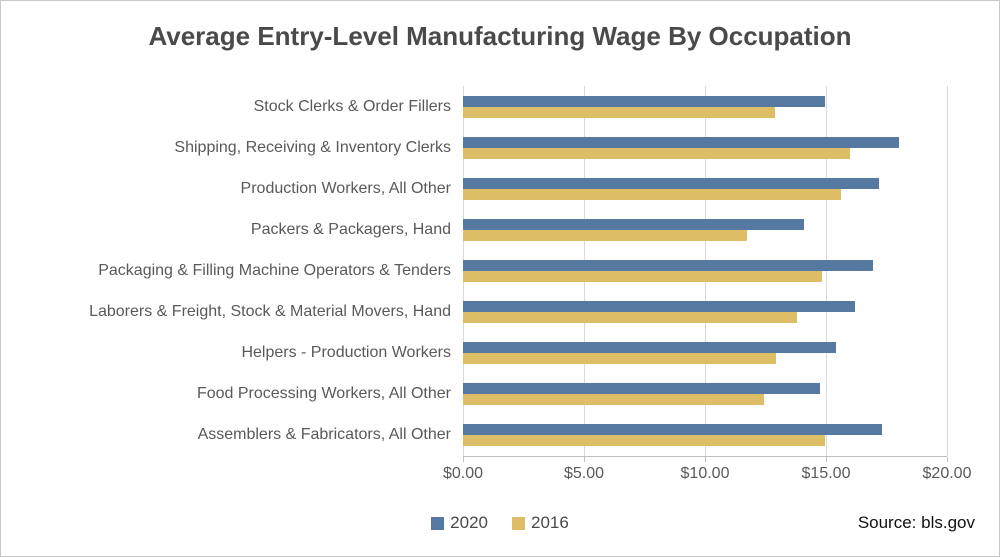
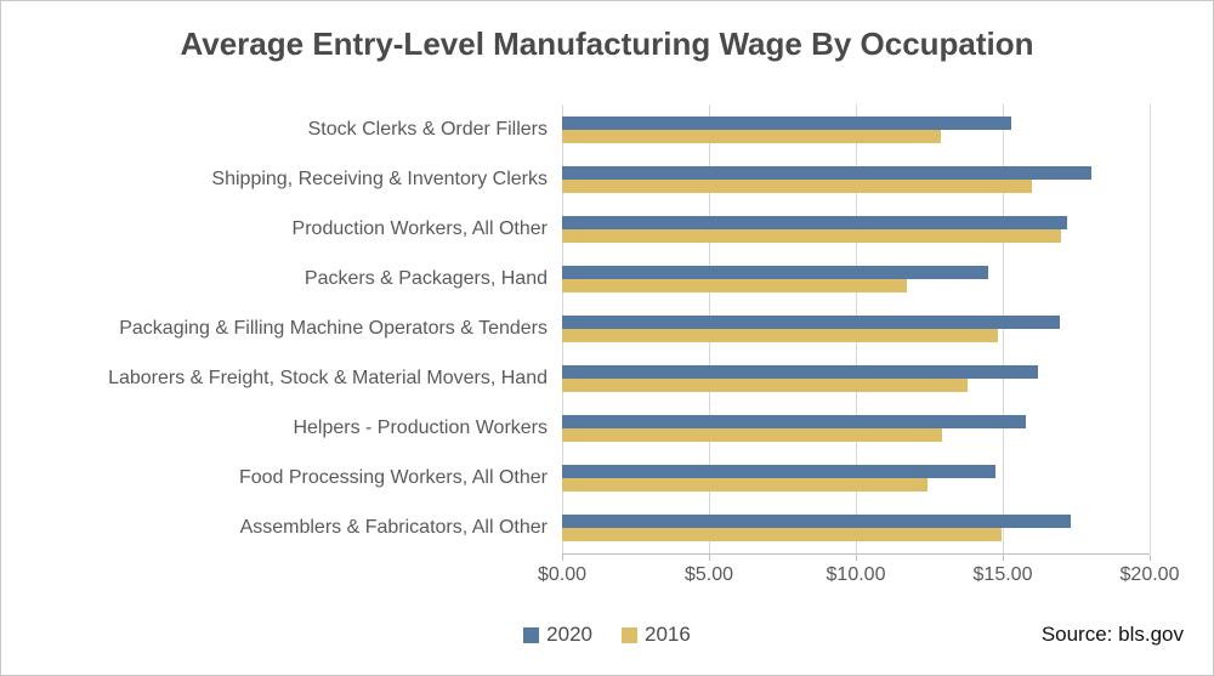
2020/Stock Clerks & Order Fillers: $14.9 -> $15.3
2016/Production Workers, All Other: $15.6 -> $17.0
2020/Packers & Packagers, Hand: $14.1 -> $14.5
2020/Helpers - Production Workers: $15.4 -> $15.8
